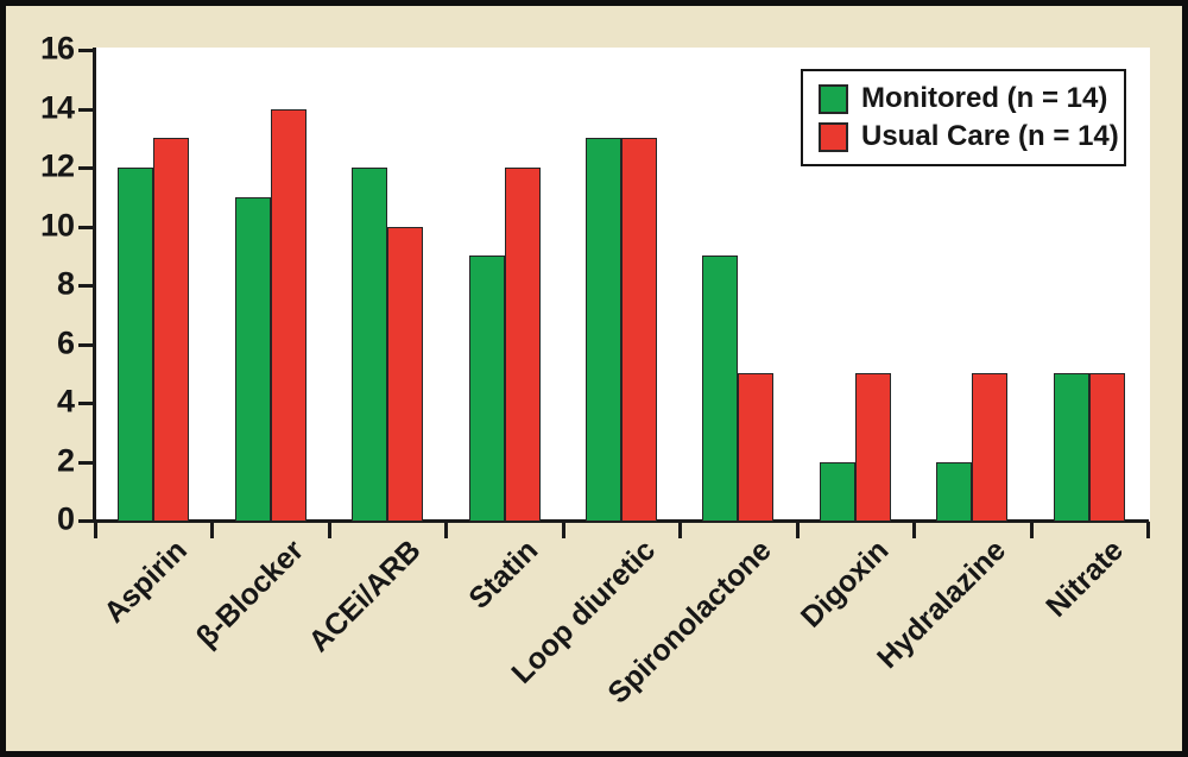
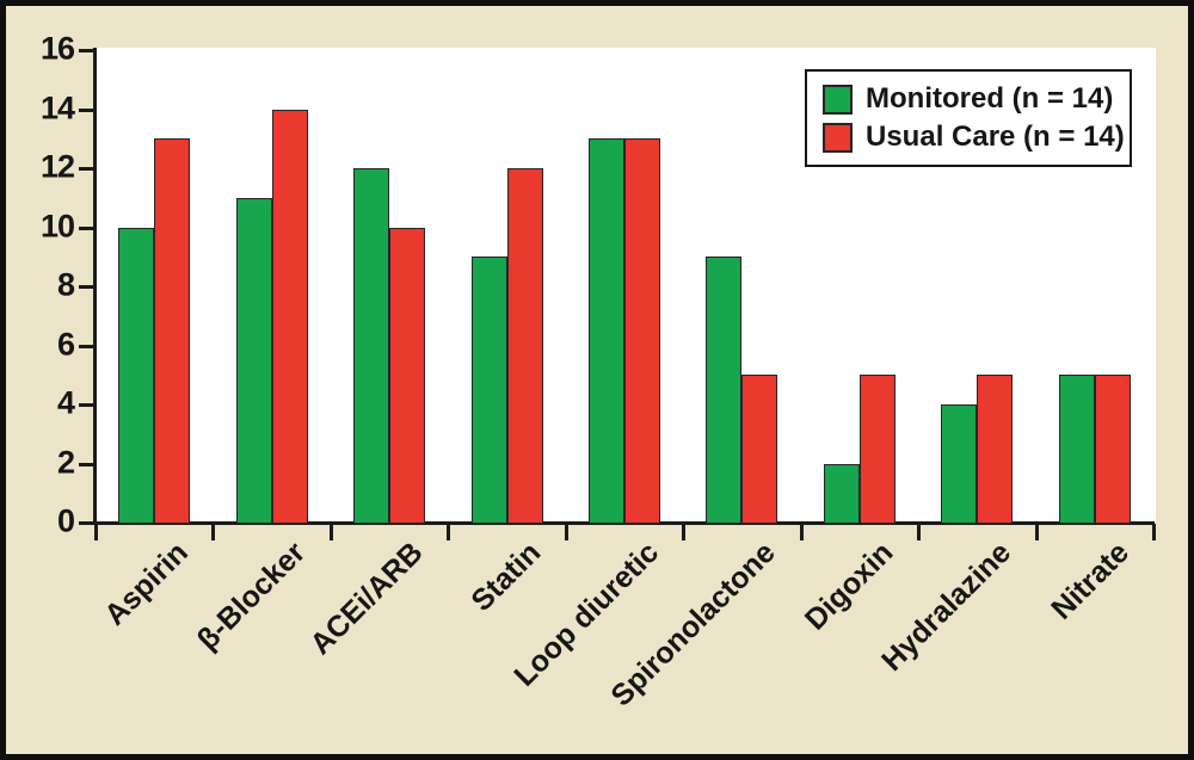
Monitored (n = 14)/Aspirin: 12 -> 10
Monitored (n = 14)/Hydralazine: 2 -> 4
